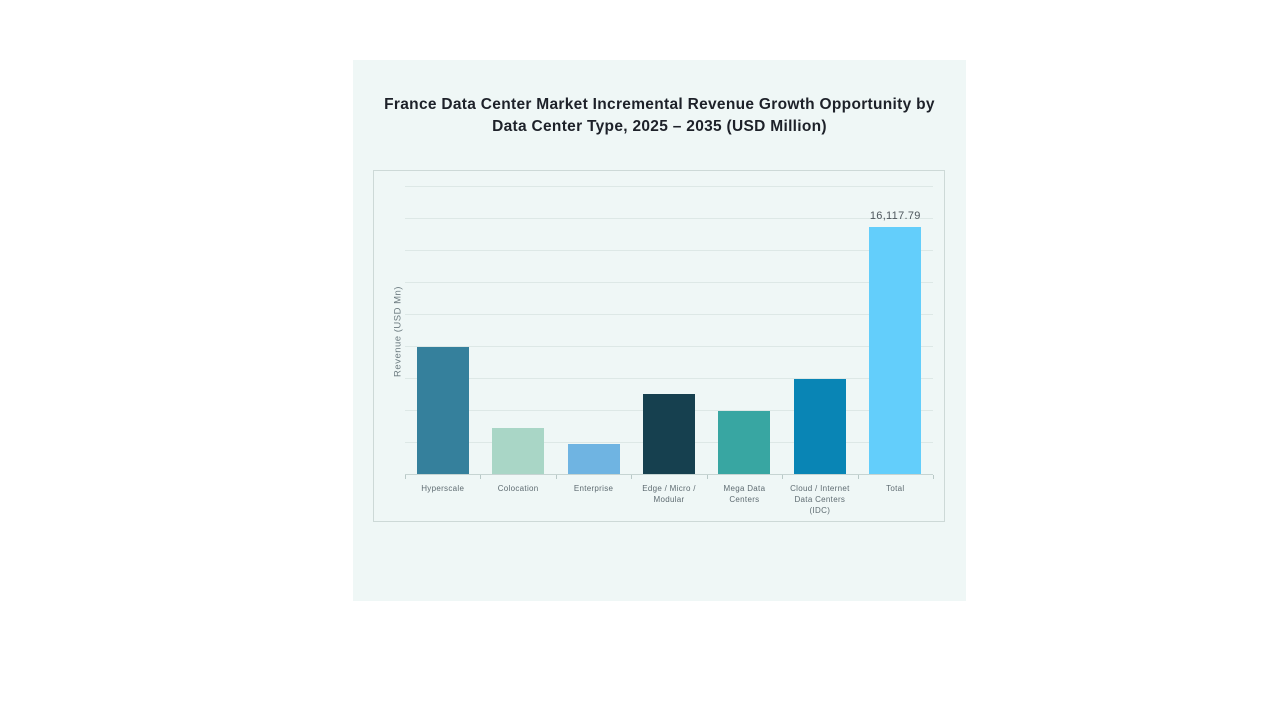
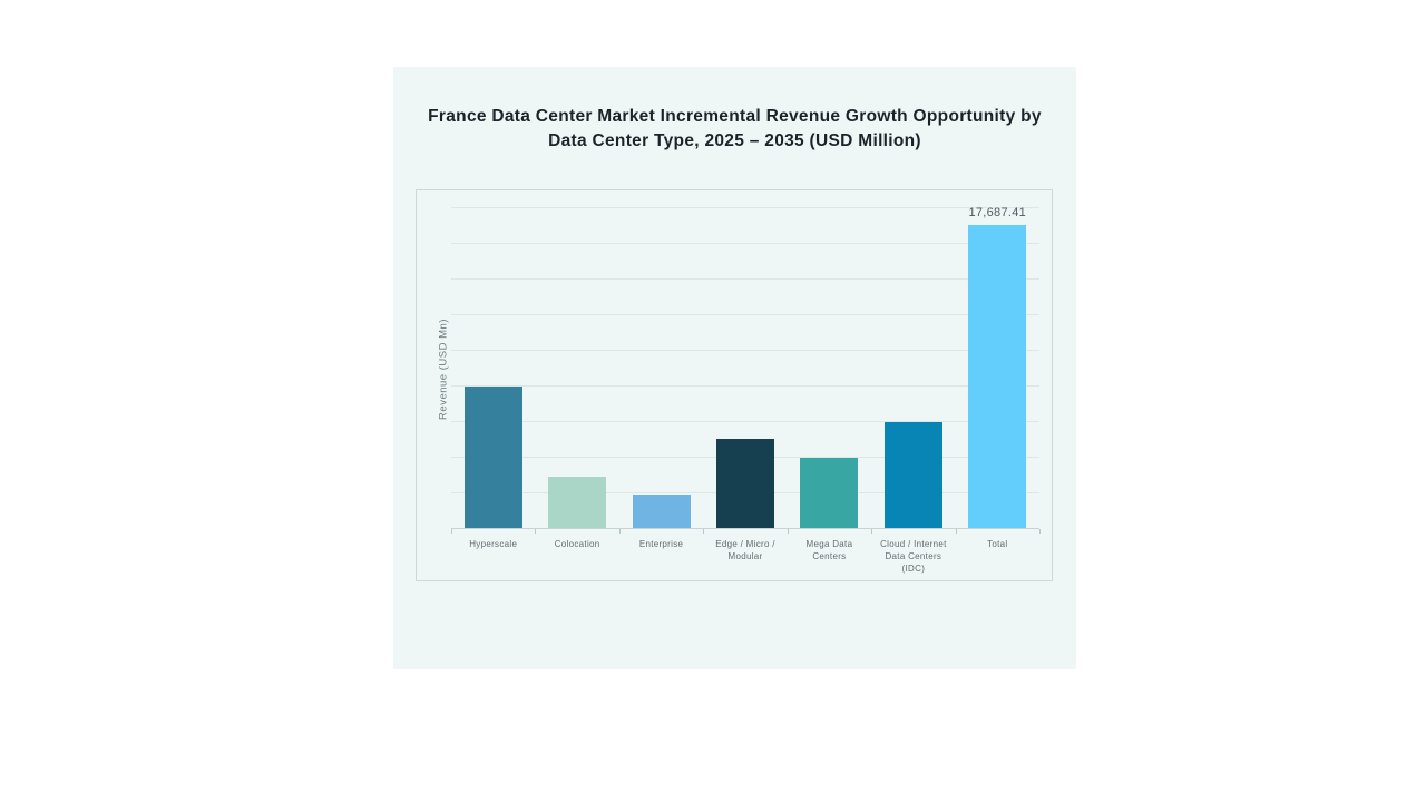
Total: 16,117.79 -> 17,687.41
